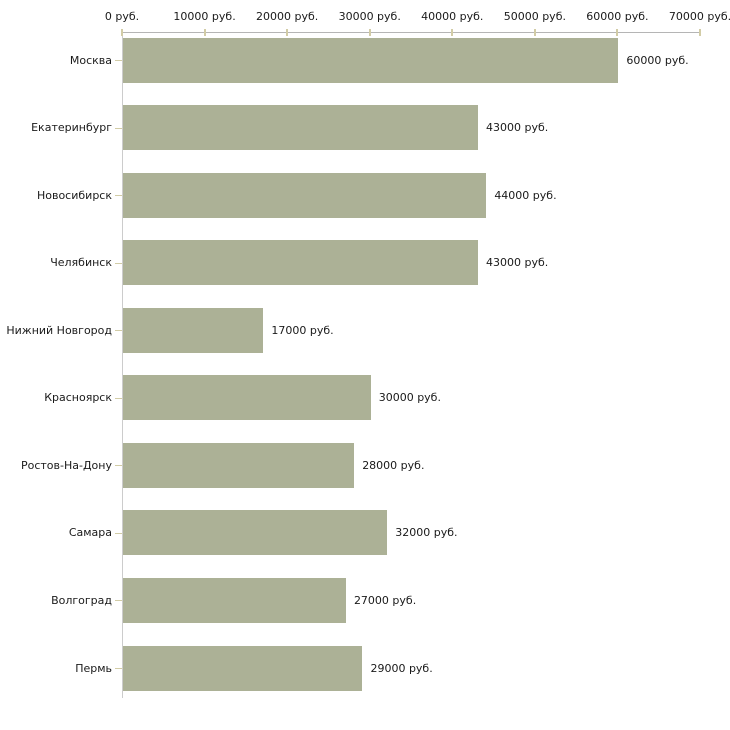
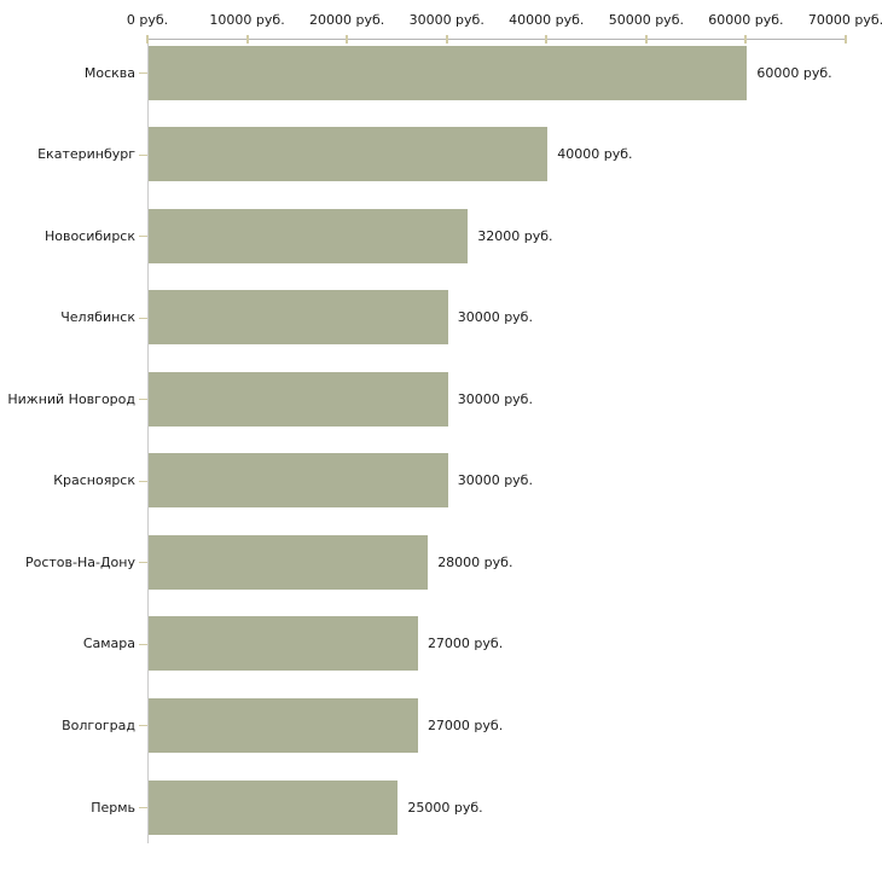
Екатеринбург: 43000 -> 40000
Новосибирск: 44000 -> 32000
Челябинск: 43000 -> 30000
Нижний Новгород: 17000 -> 30000
Самара: 32000 -> 27000
Пермь: 29000 -> 25000
